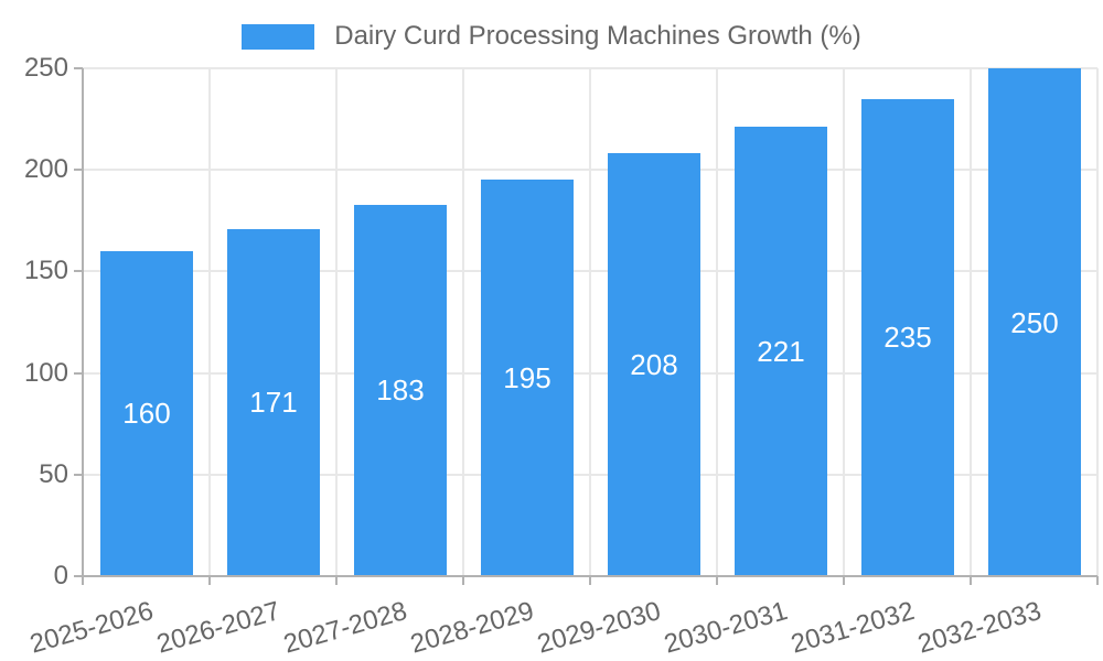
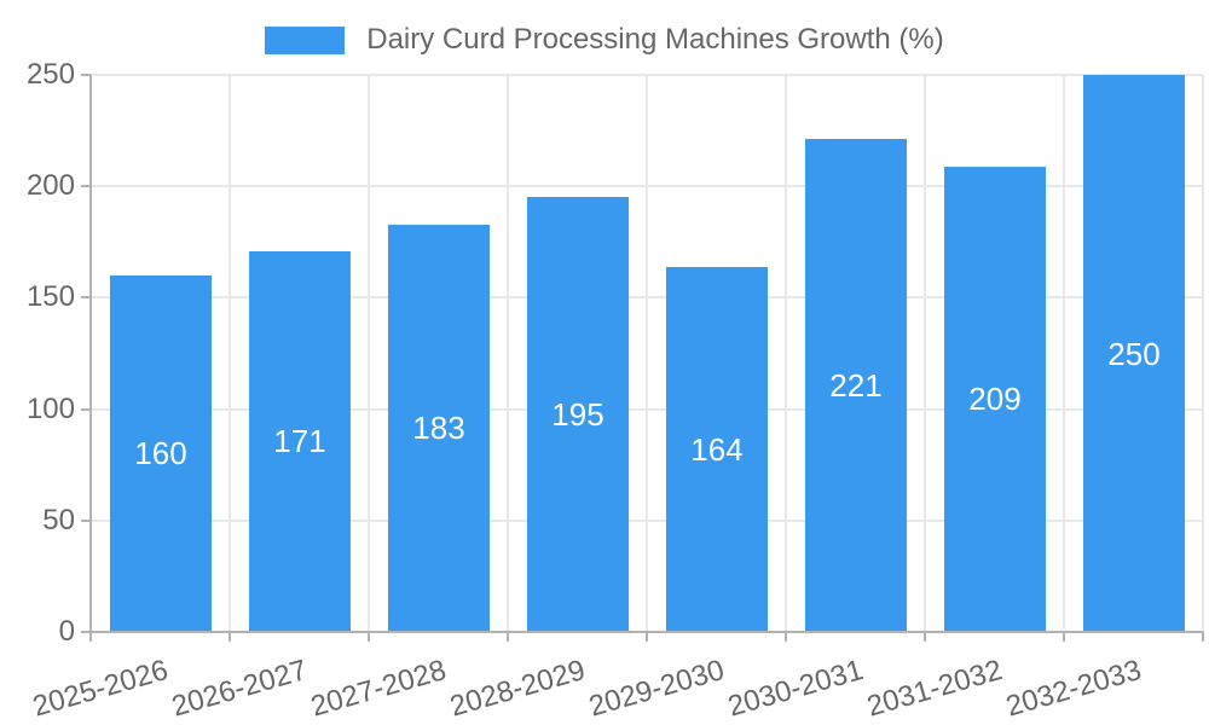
2029-2030: 208 -> 164
2031-2032: 235 -> 209
